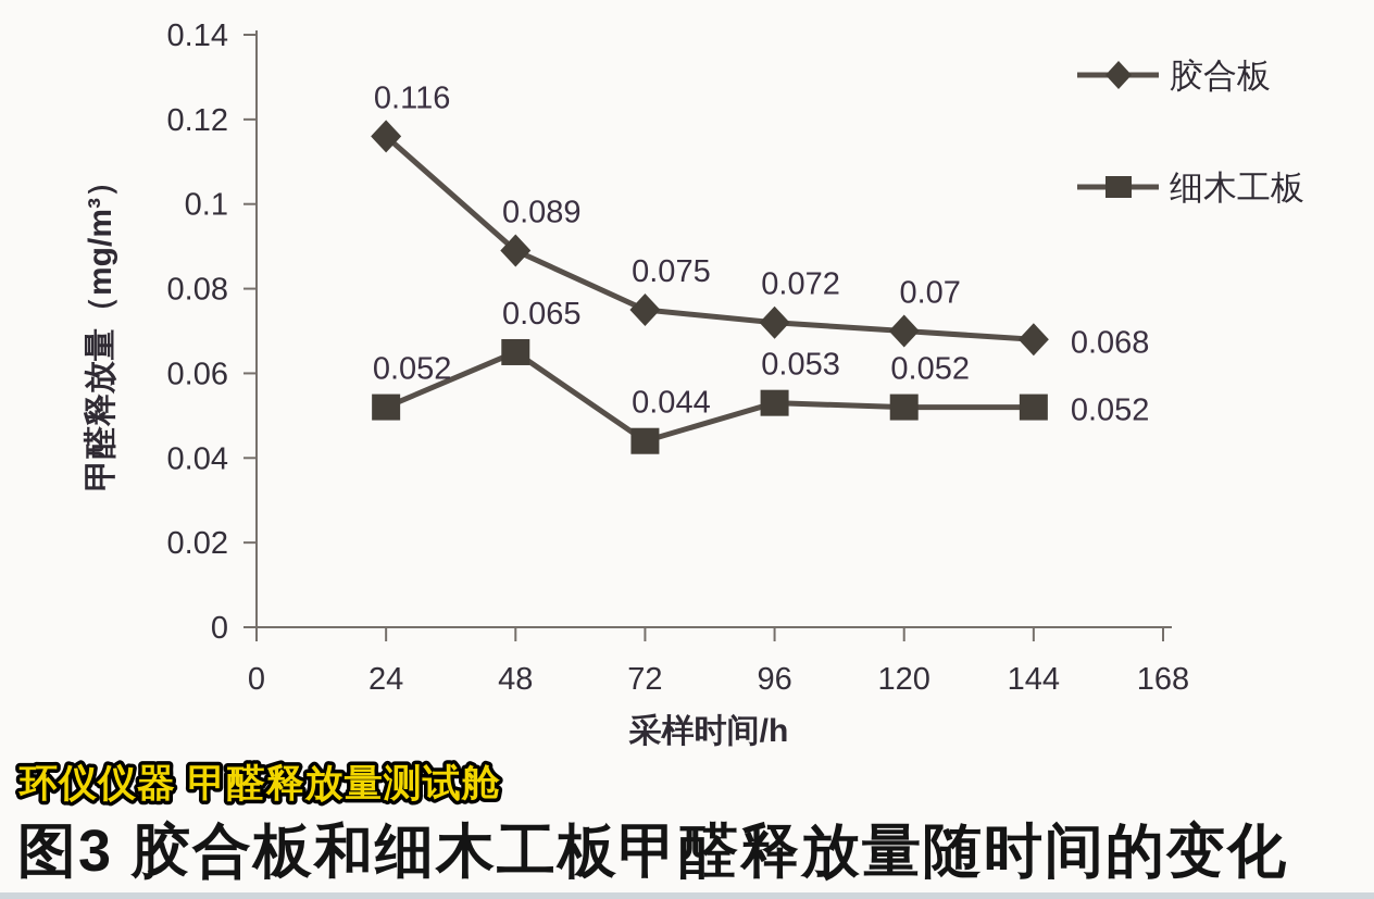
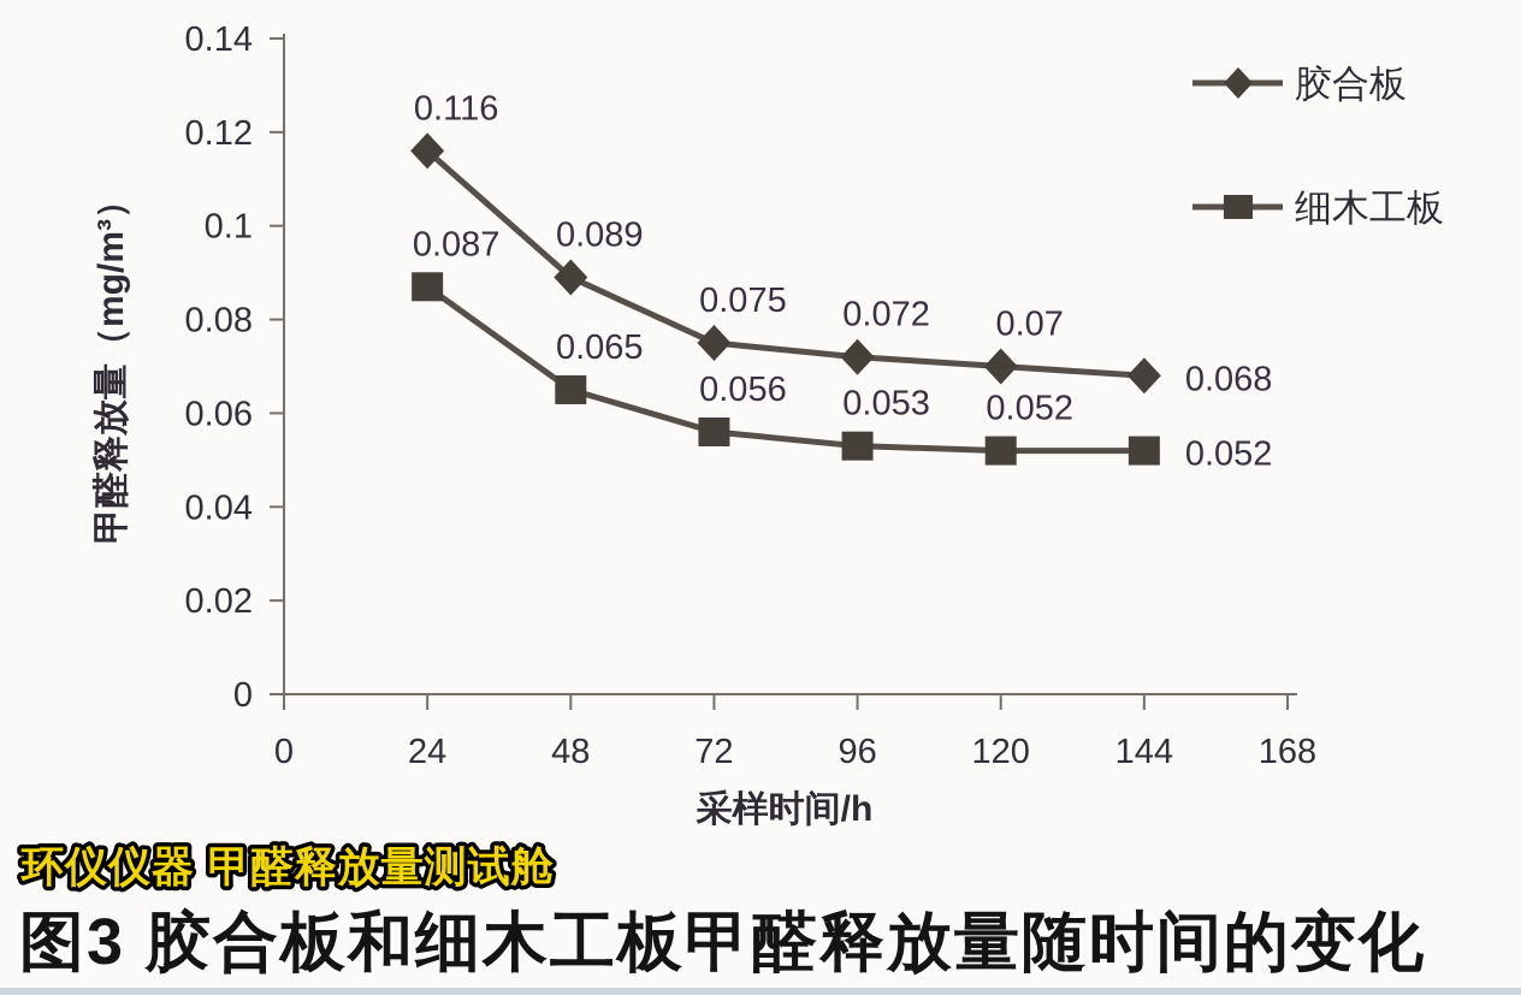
细木工板/24: 0.052 -> 0.087
细木工板/72: 0.044 -> 0.056
